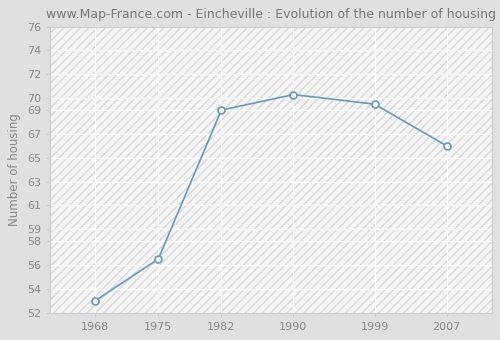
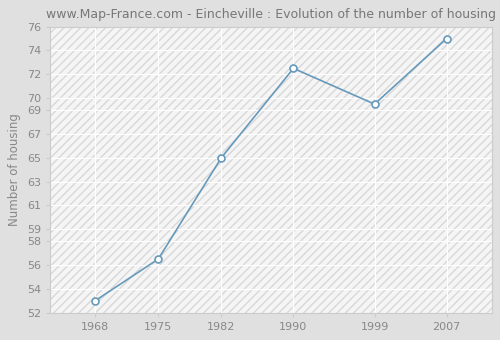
1982: 69.0 -> 65.0
1990: 70.3 -> 72.5
2007: 66.0 -> 75.0
